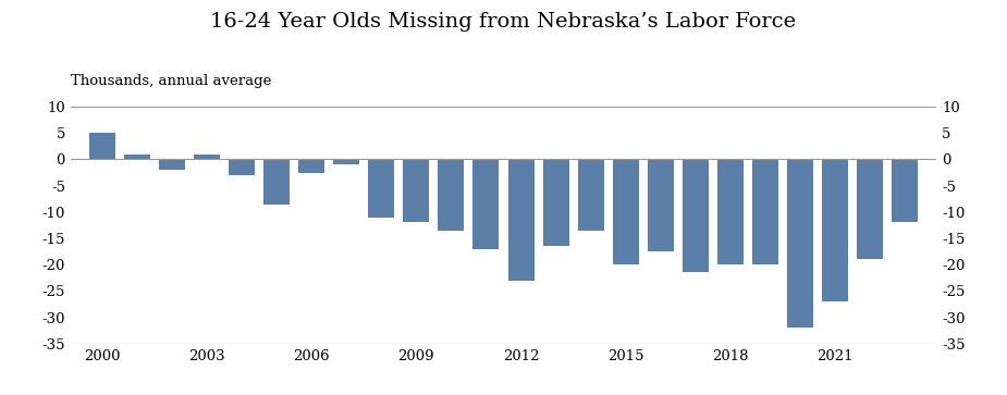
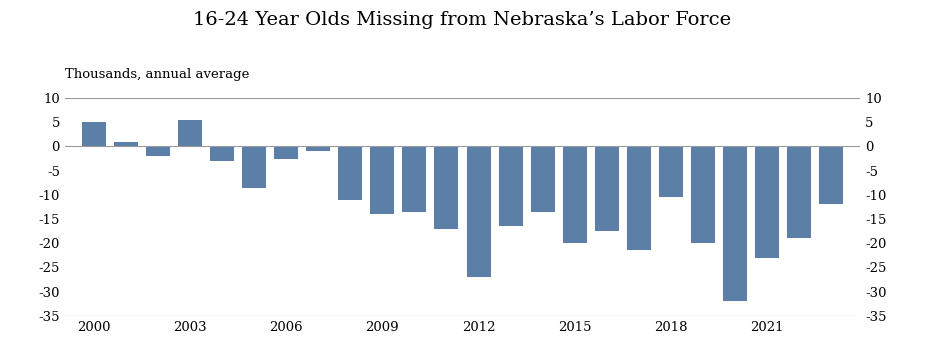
2003: 1.0 -> 5.5
2009: -12.0 -> -14.0
2012: -23.0 -> -27.0
2018: -20.0 -> -10.5
2021: -27.0 -> -23.0
